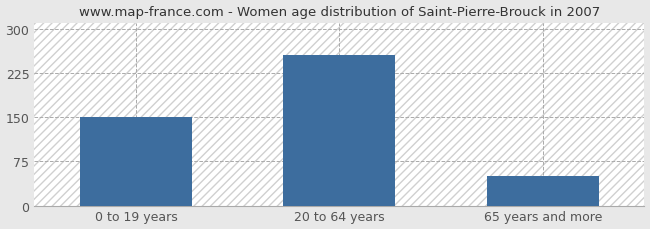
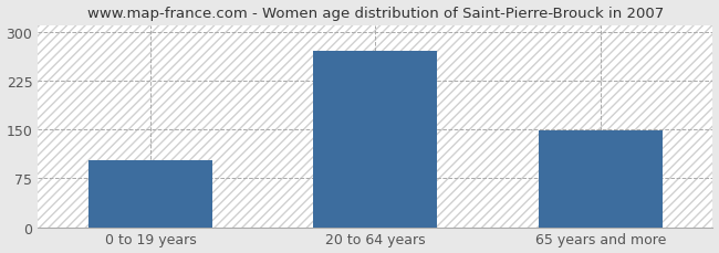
0 to 19 years: 151 -> 102
20 to 64 years: 255 -> 270
65 years and more: 50 -> 148
